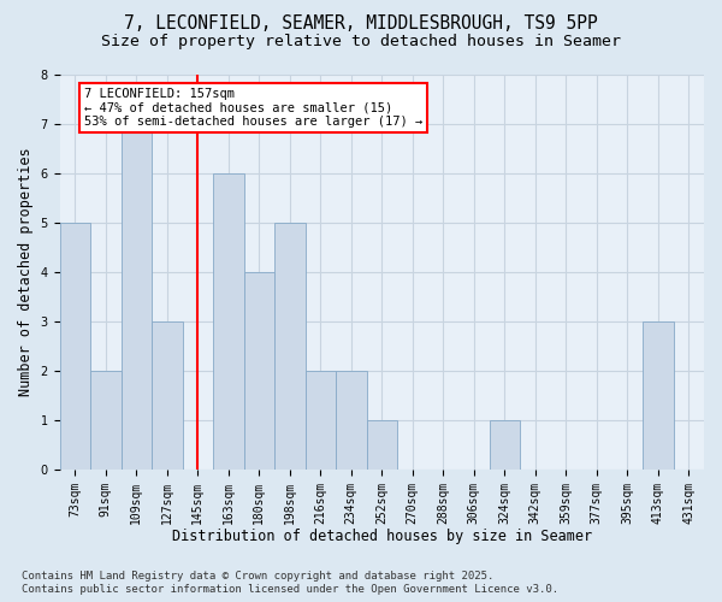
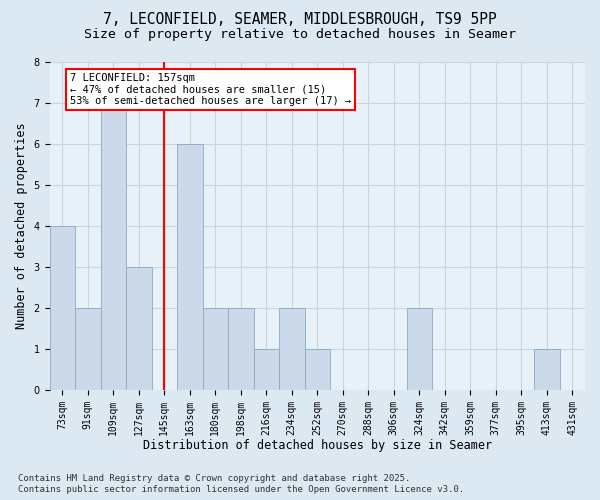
73sqm: 5 -> 4
180sqm: 4 -> 2
198sqm: 5 -> 2
216sqm: 2 -> 1
324sqm: 1 -> 2
413sqm: 3 -> 1
